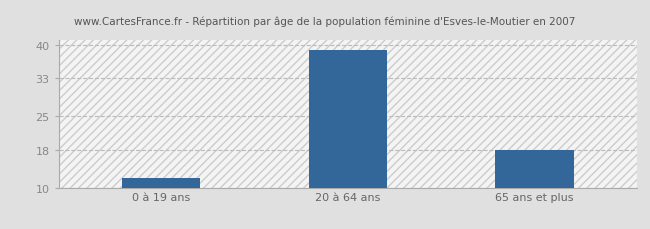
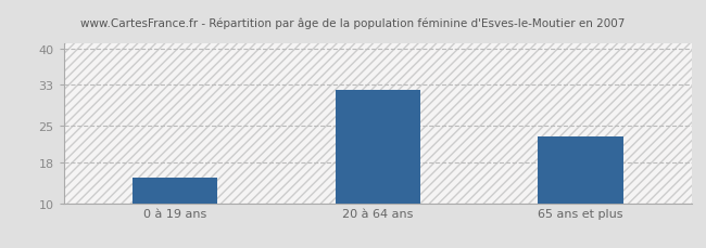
0 à 19 ans: 12 -> 15
20 à 64 ans: 39 -> 32
65 ans et plus: 18 -> 23
